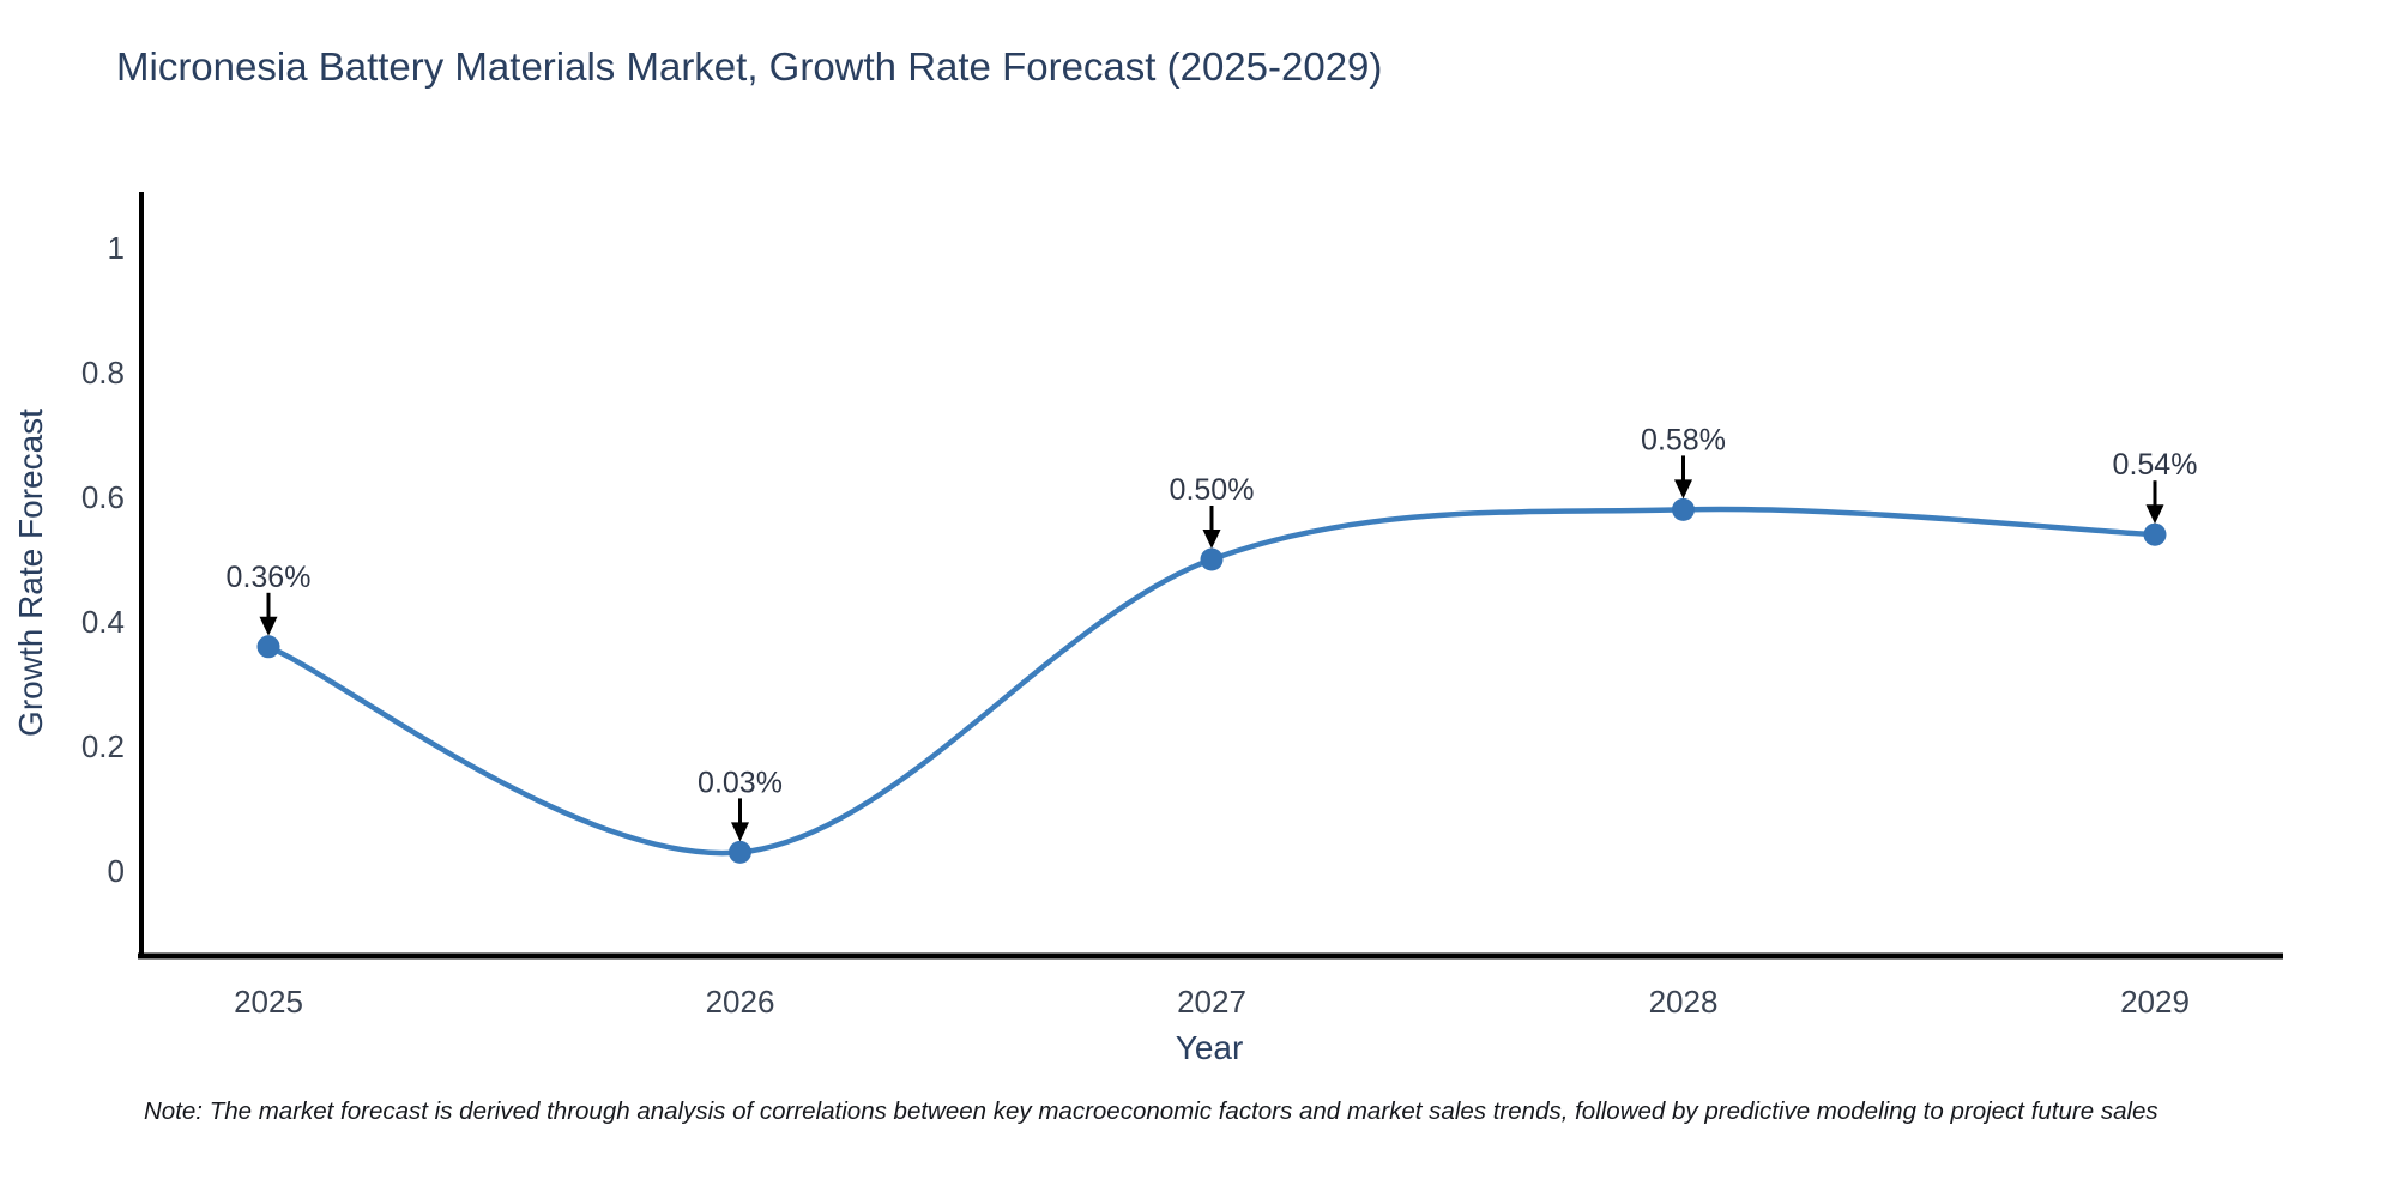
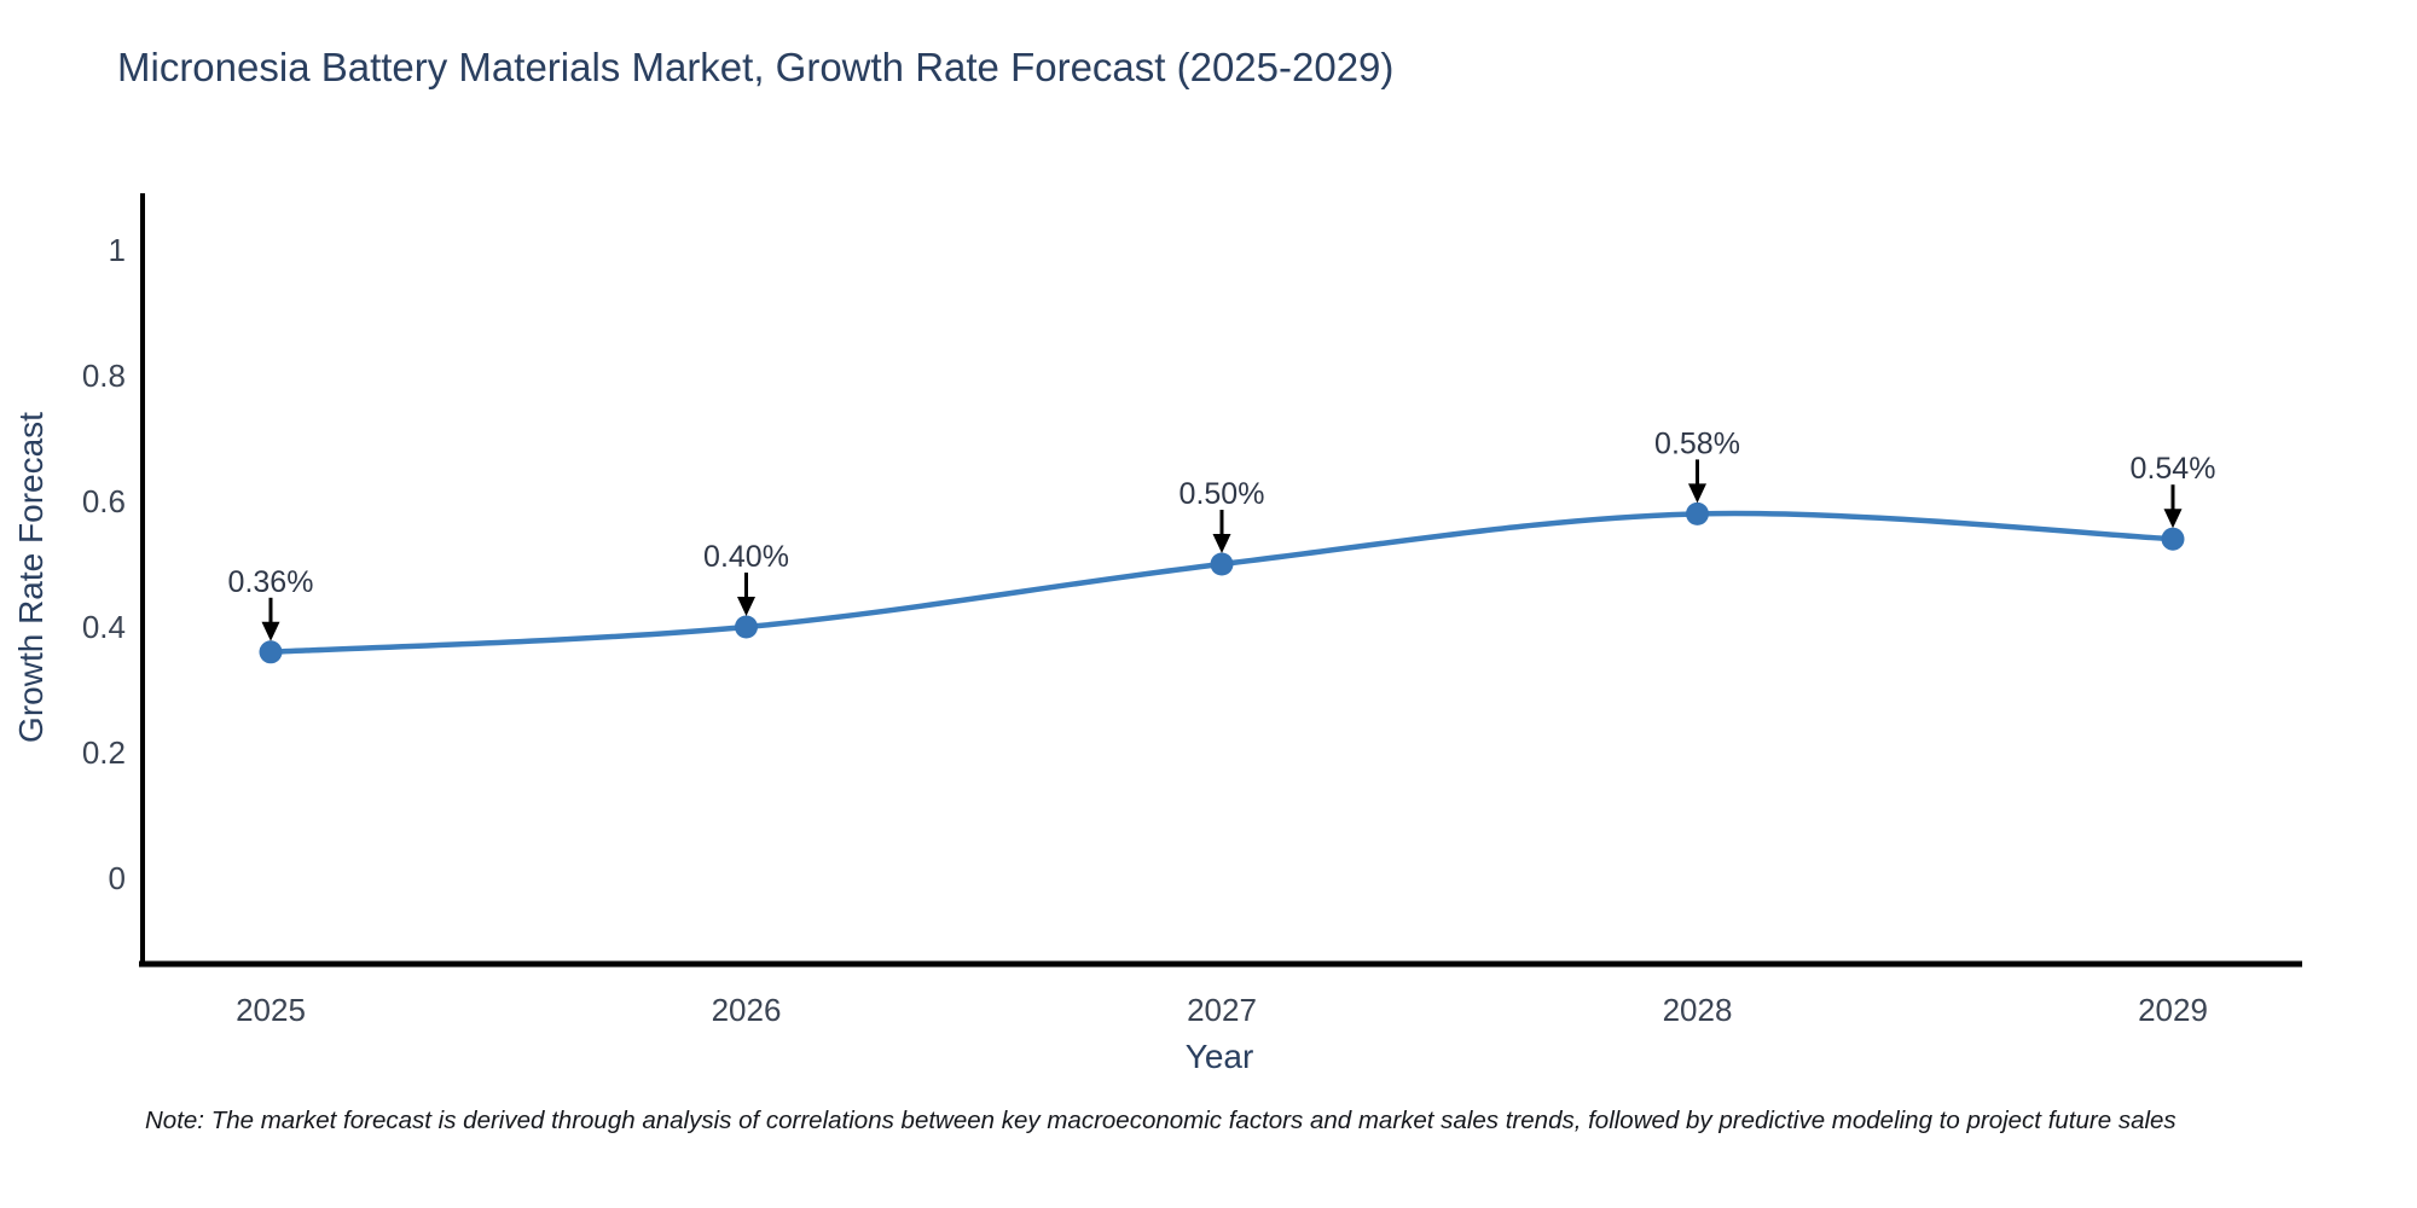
2026: 0.03% -> 0.40%
